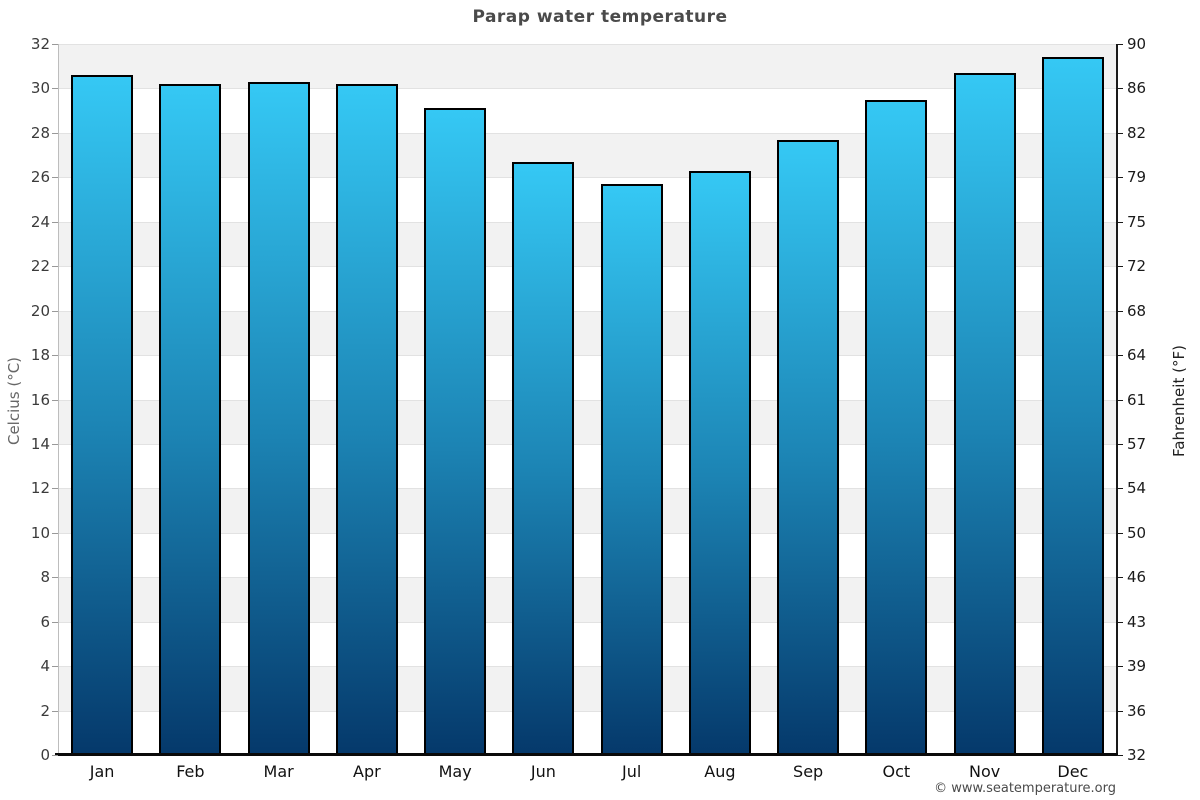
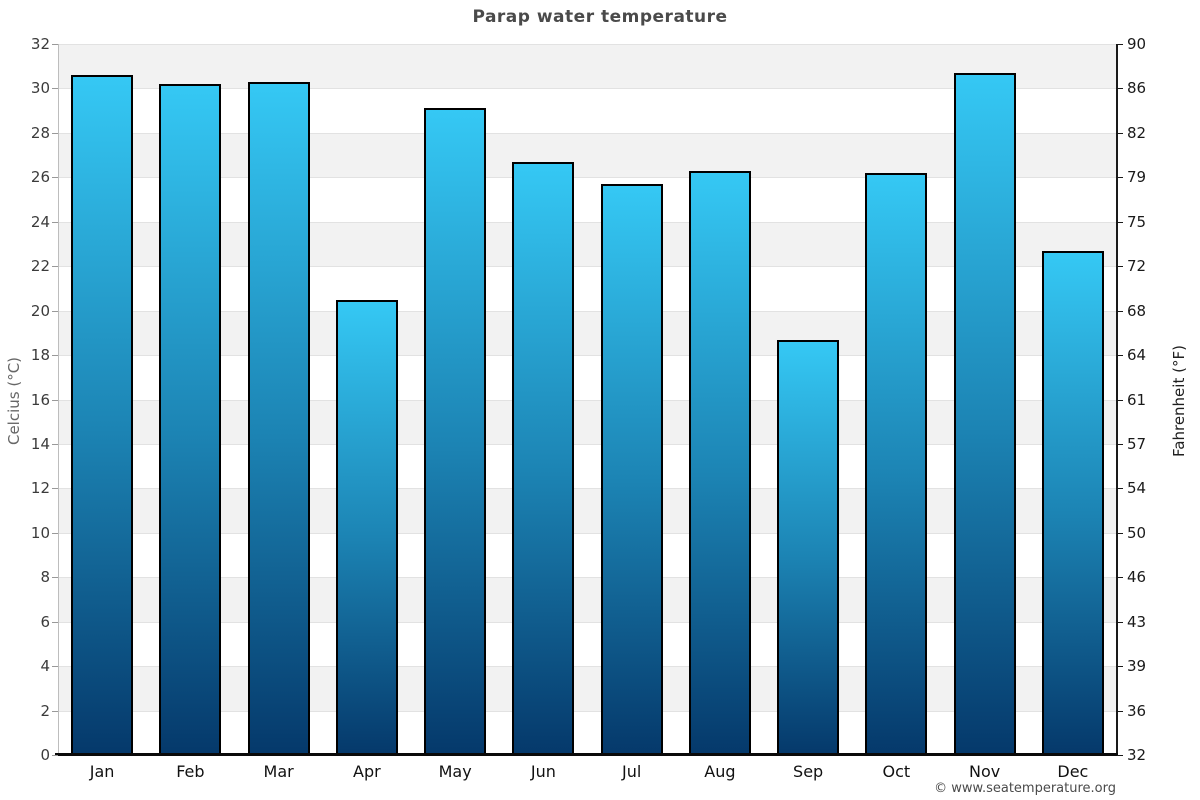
Apr: 30.2 -> 20.5
Sep: 27.7 -> 18.7
Oct: 29.5 -> 26.2
Dec: 31.4 -> 22.7
